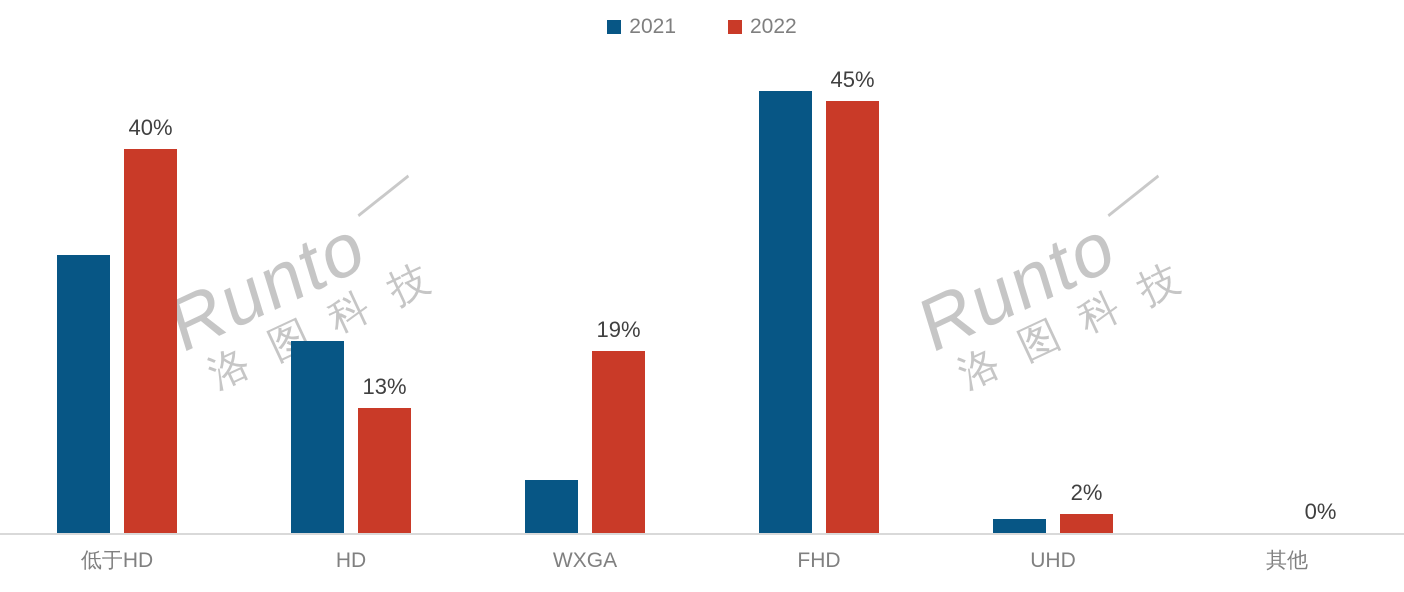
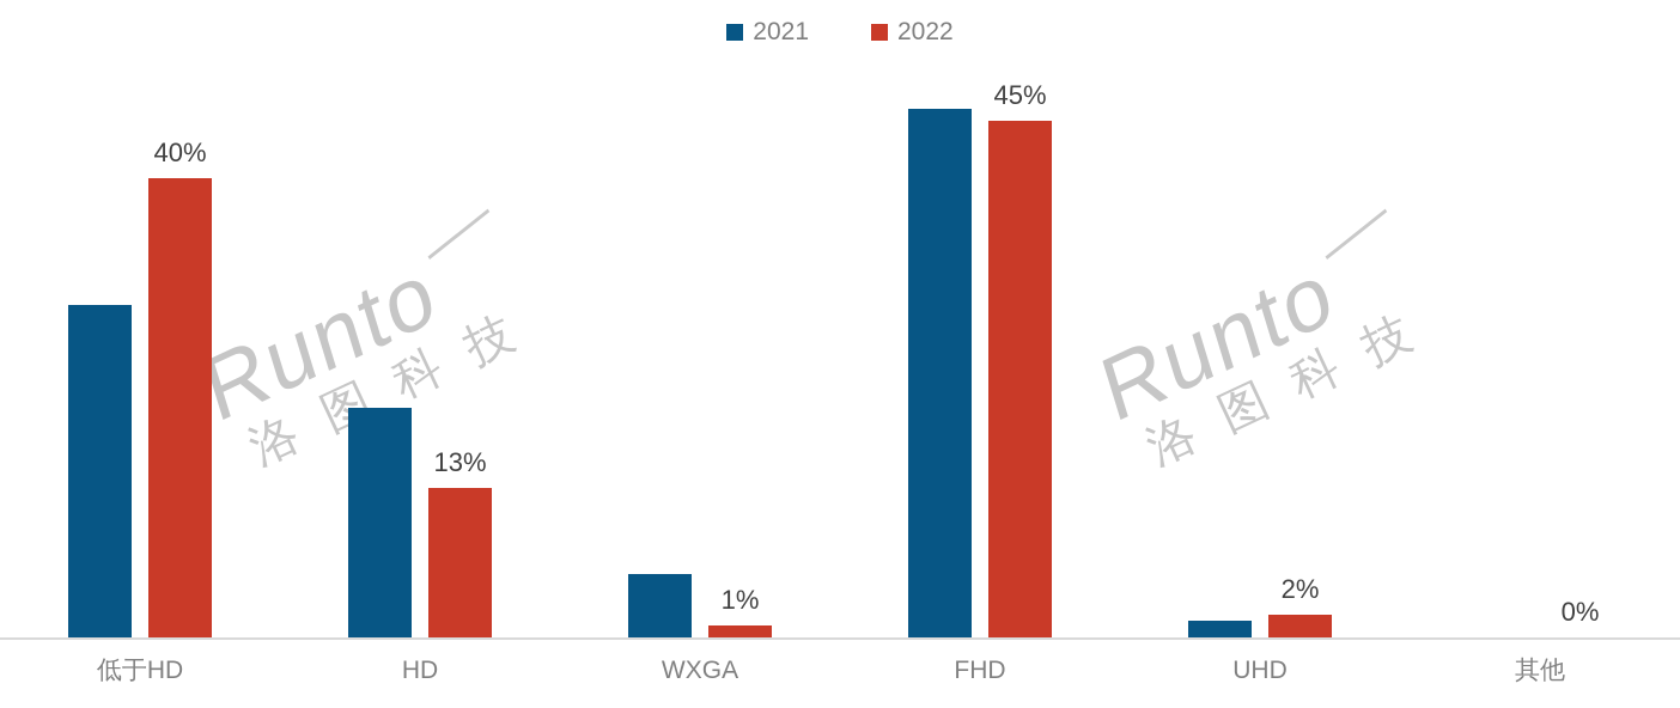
2022/WXGA: 19% -> 1%
